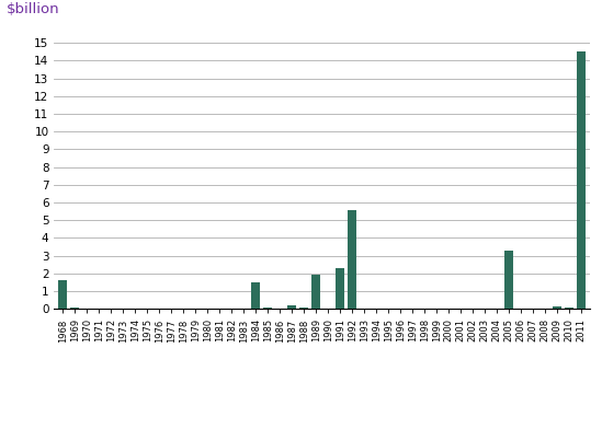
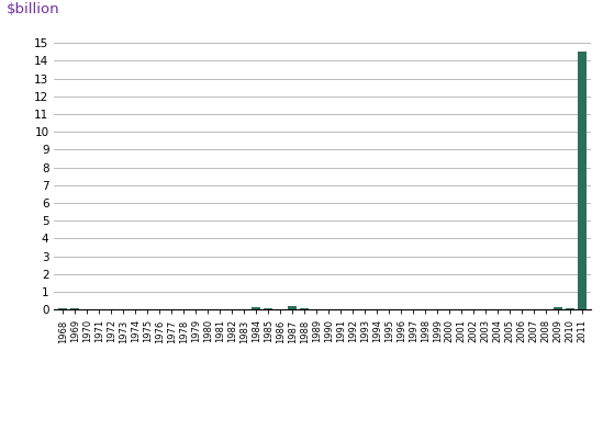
1968: 1.6 -> 0.1
1984: 1.5 -> 0.1
1989: 1.9 -> 0.0
1991: 2.3 -> 0.0
1992: 5.6 -> 0.0
2005: 3.3 -> 0.0
